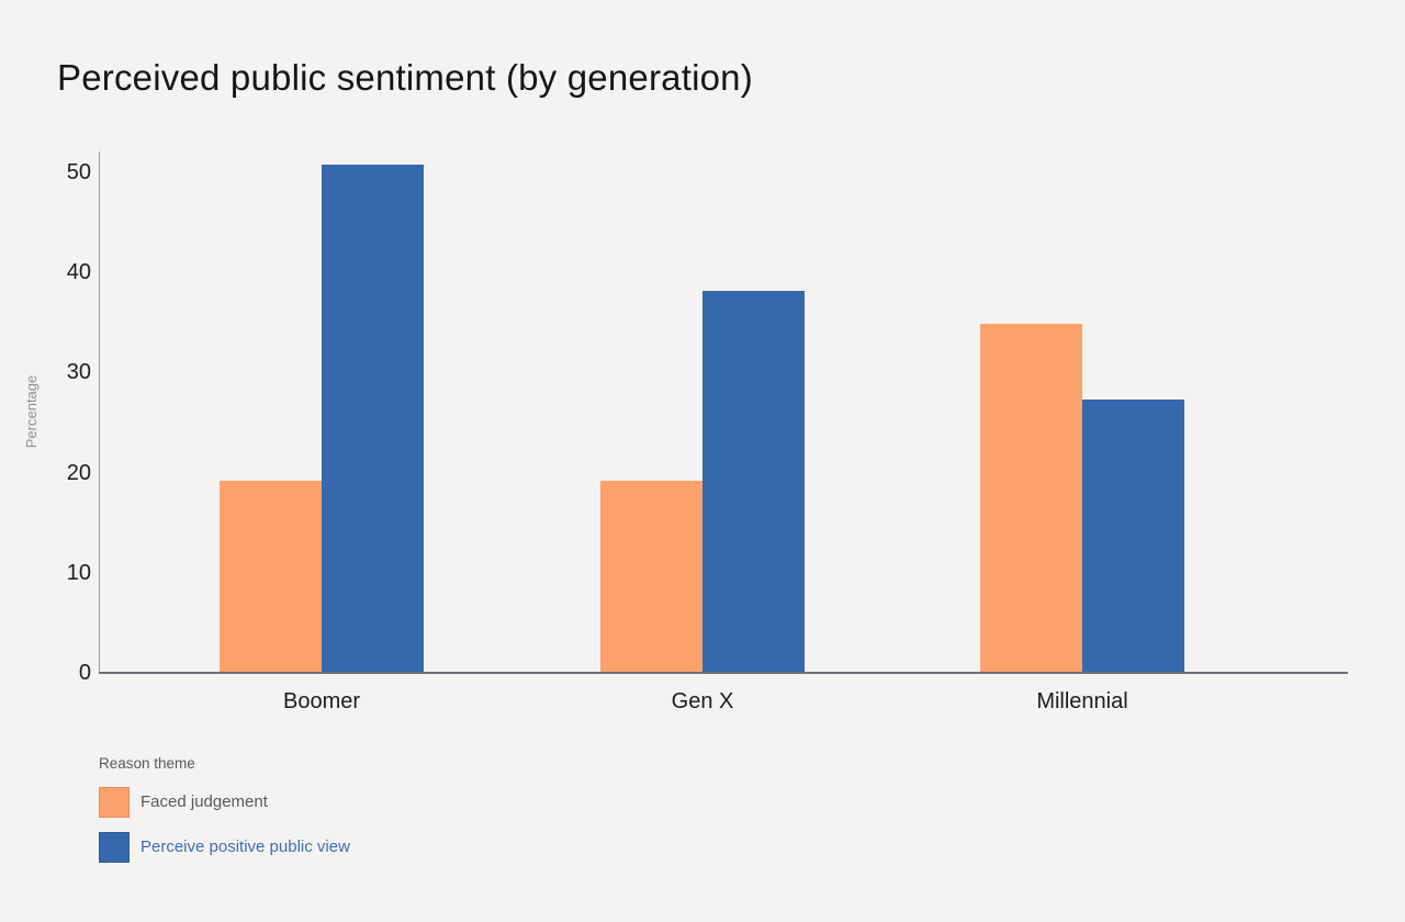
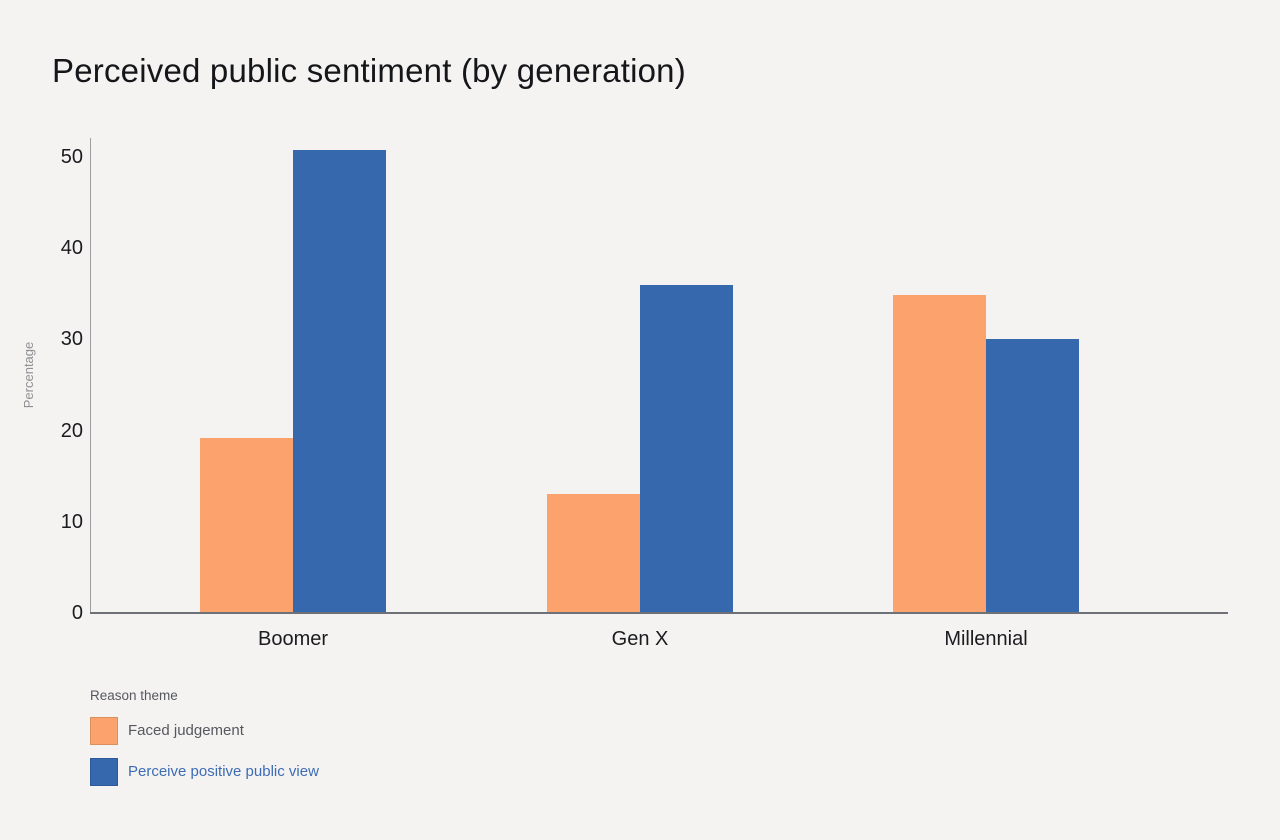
Faced judgement/Gen X: 19 -> 13
Perceive positive public view/Gen X: 38 -> 36
Perceive positive public view/Millennial: 27 -> 30
